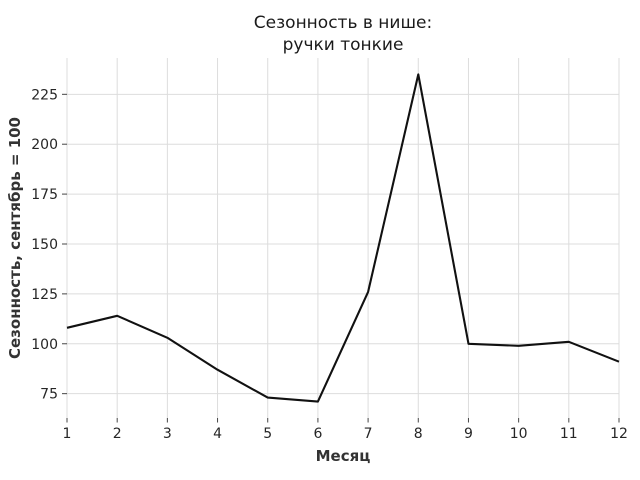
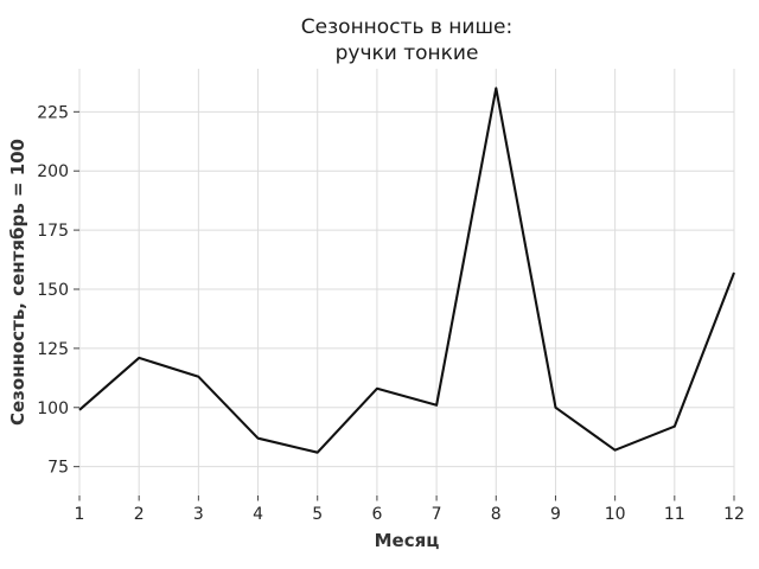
1: 108 -> 99
2: 114 -> 121
3: 103 -> 113
5: 73 -> 81
6: 71 -> 108
7: 126 -> 101
10: 99 -> 82
11: 101 -> 92
12: 91 -> 157
